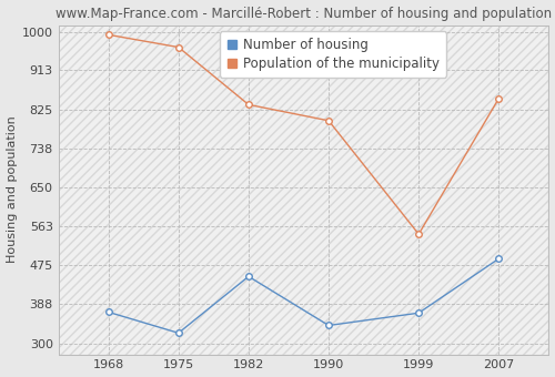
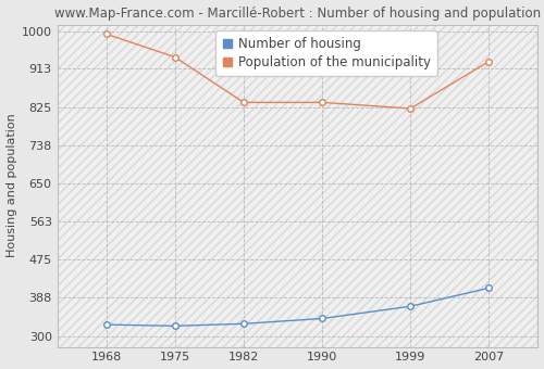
Number of housing/1968: 370 -> 326
Population of the municipality/1975: 965 -> 940
Number of housing/1982: 450 -> 328
Population of the municipality/1990: 800 -> 836
Population of the municipality/1999: 545 -> 822
Number of housing/2007: 490 -> 410
Population of the municipality/2007: 850 -> 930
